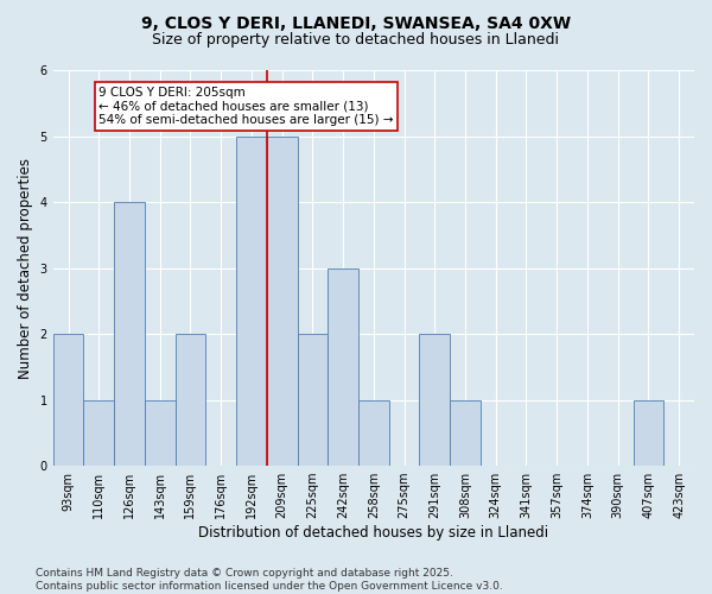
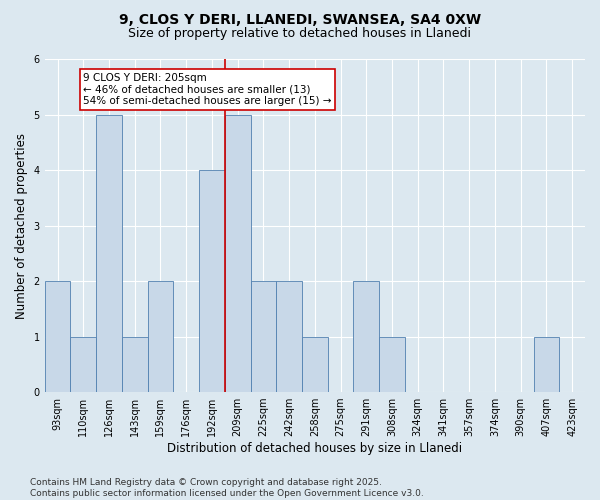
126sqm: 4 -> 5
192sqm: 5 -> 4
242sqm: 3 -> 2
